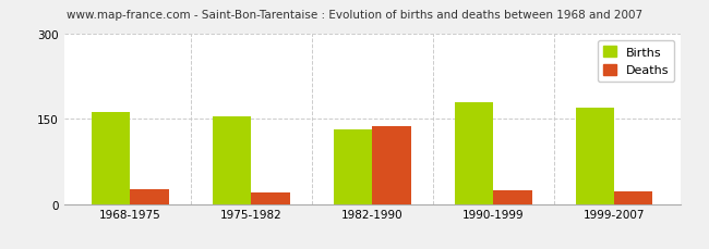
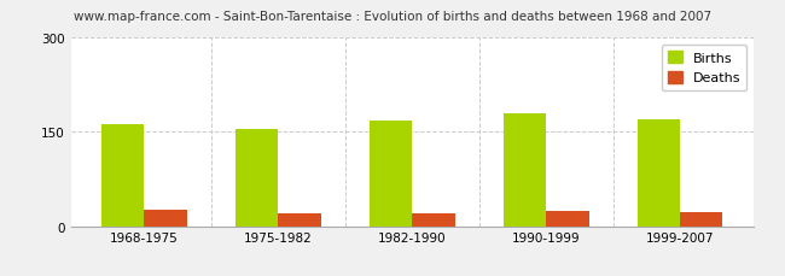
Births/1982-1990: 132 -> 168
Deaths/1982-1990: 138 -> 20
